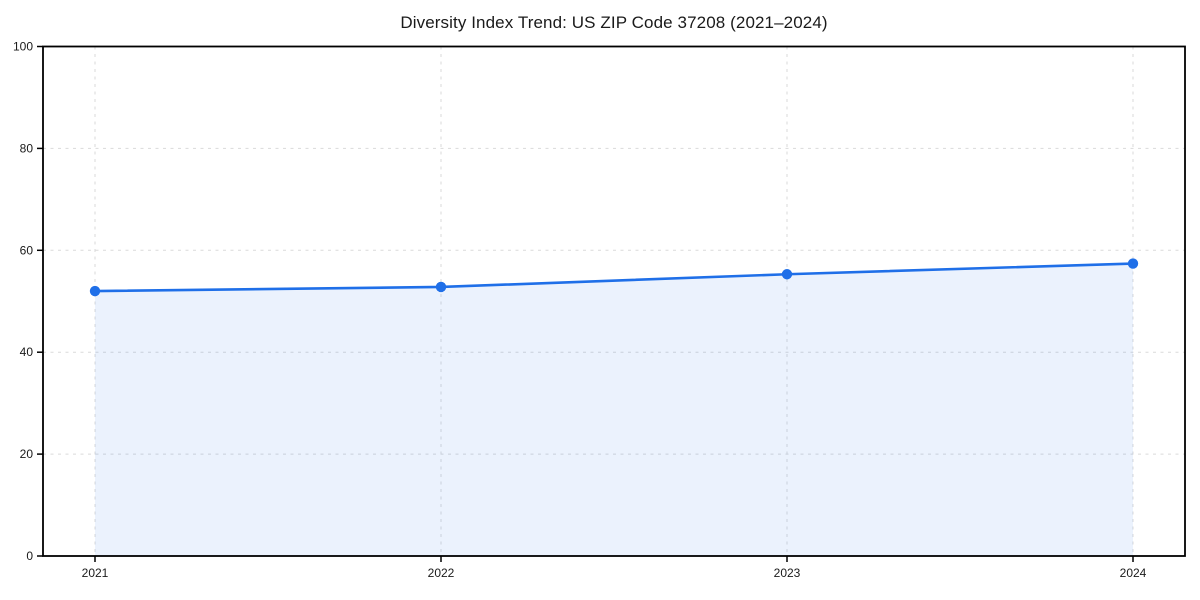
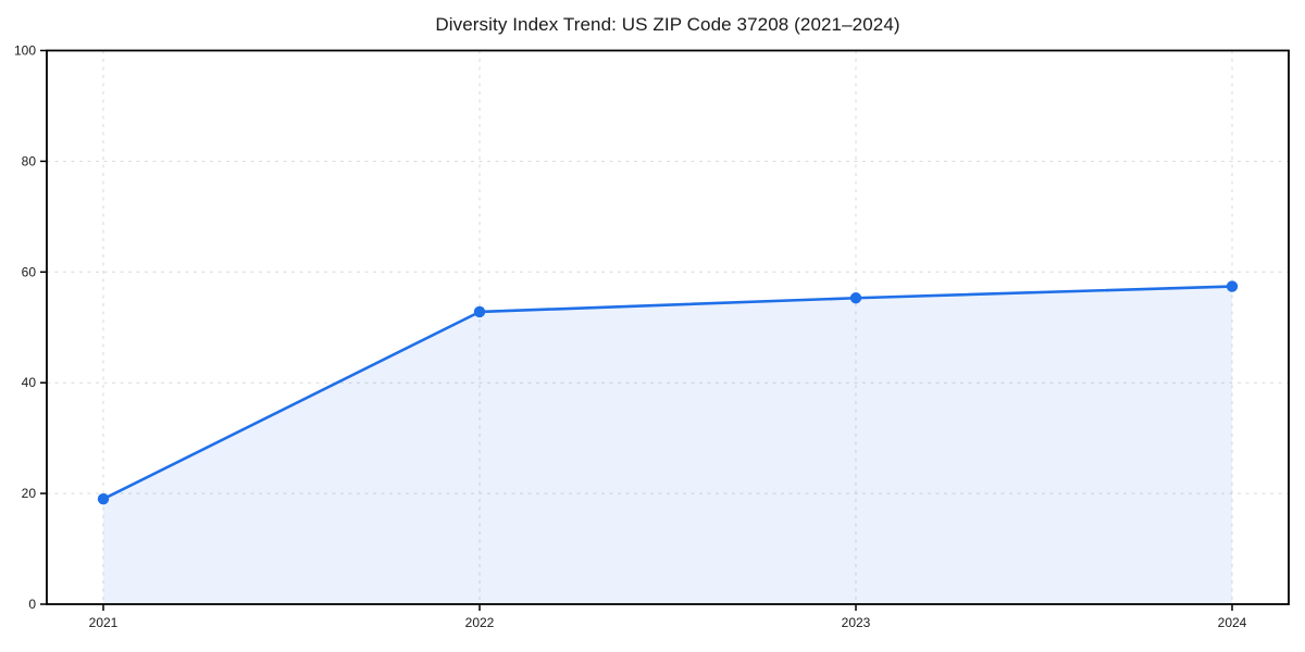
2021: 52 -> 19
